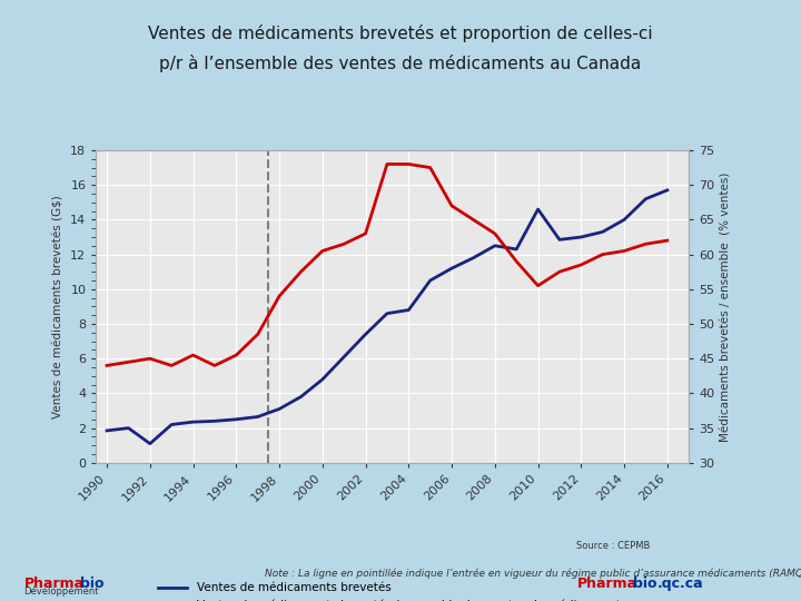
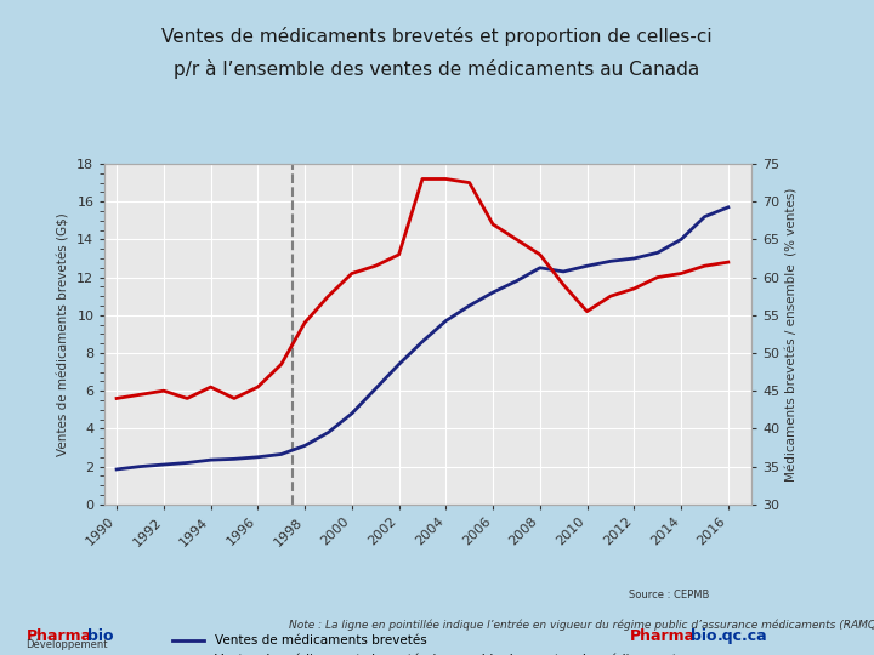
Ventes de médicaments brevetés/1992: 1.1 -> 2.1
Ventes de médicaments brevetés/2004: 8.8 -> 9.7
Ventes de médicaments brevetés/2010: 14.6 -> 12.6
